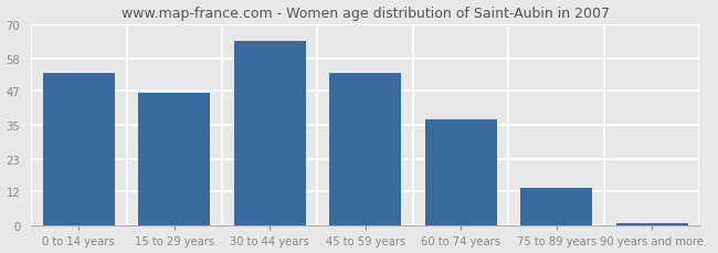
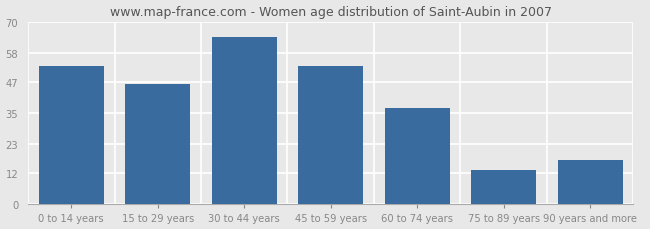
90 years and more: 1 -> 17
